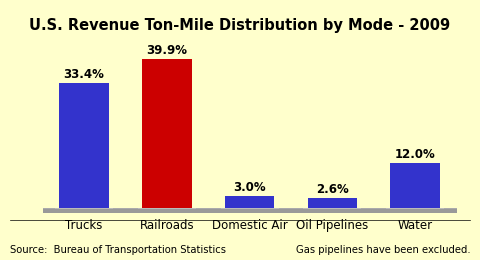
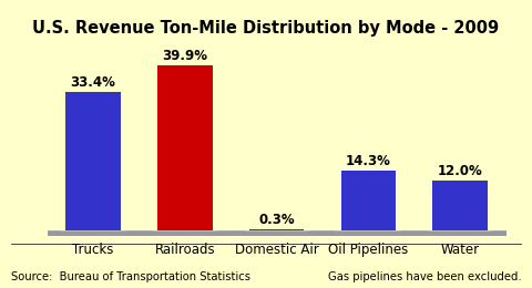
Domestic Air: 3.0% -> 0.3%
Oil Pipelines: 2.6% -> 14.3%
